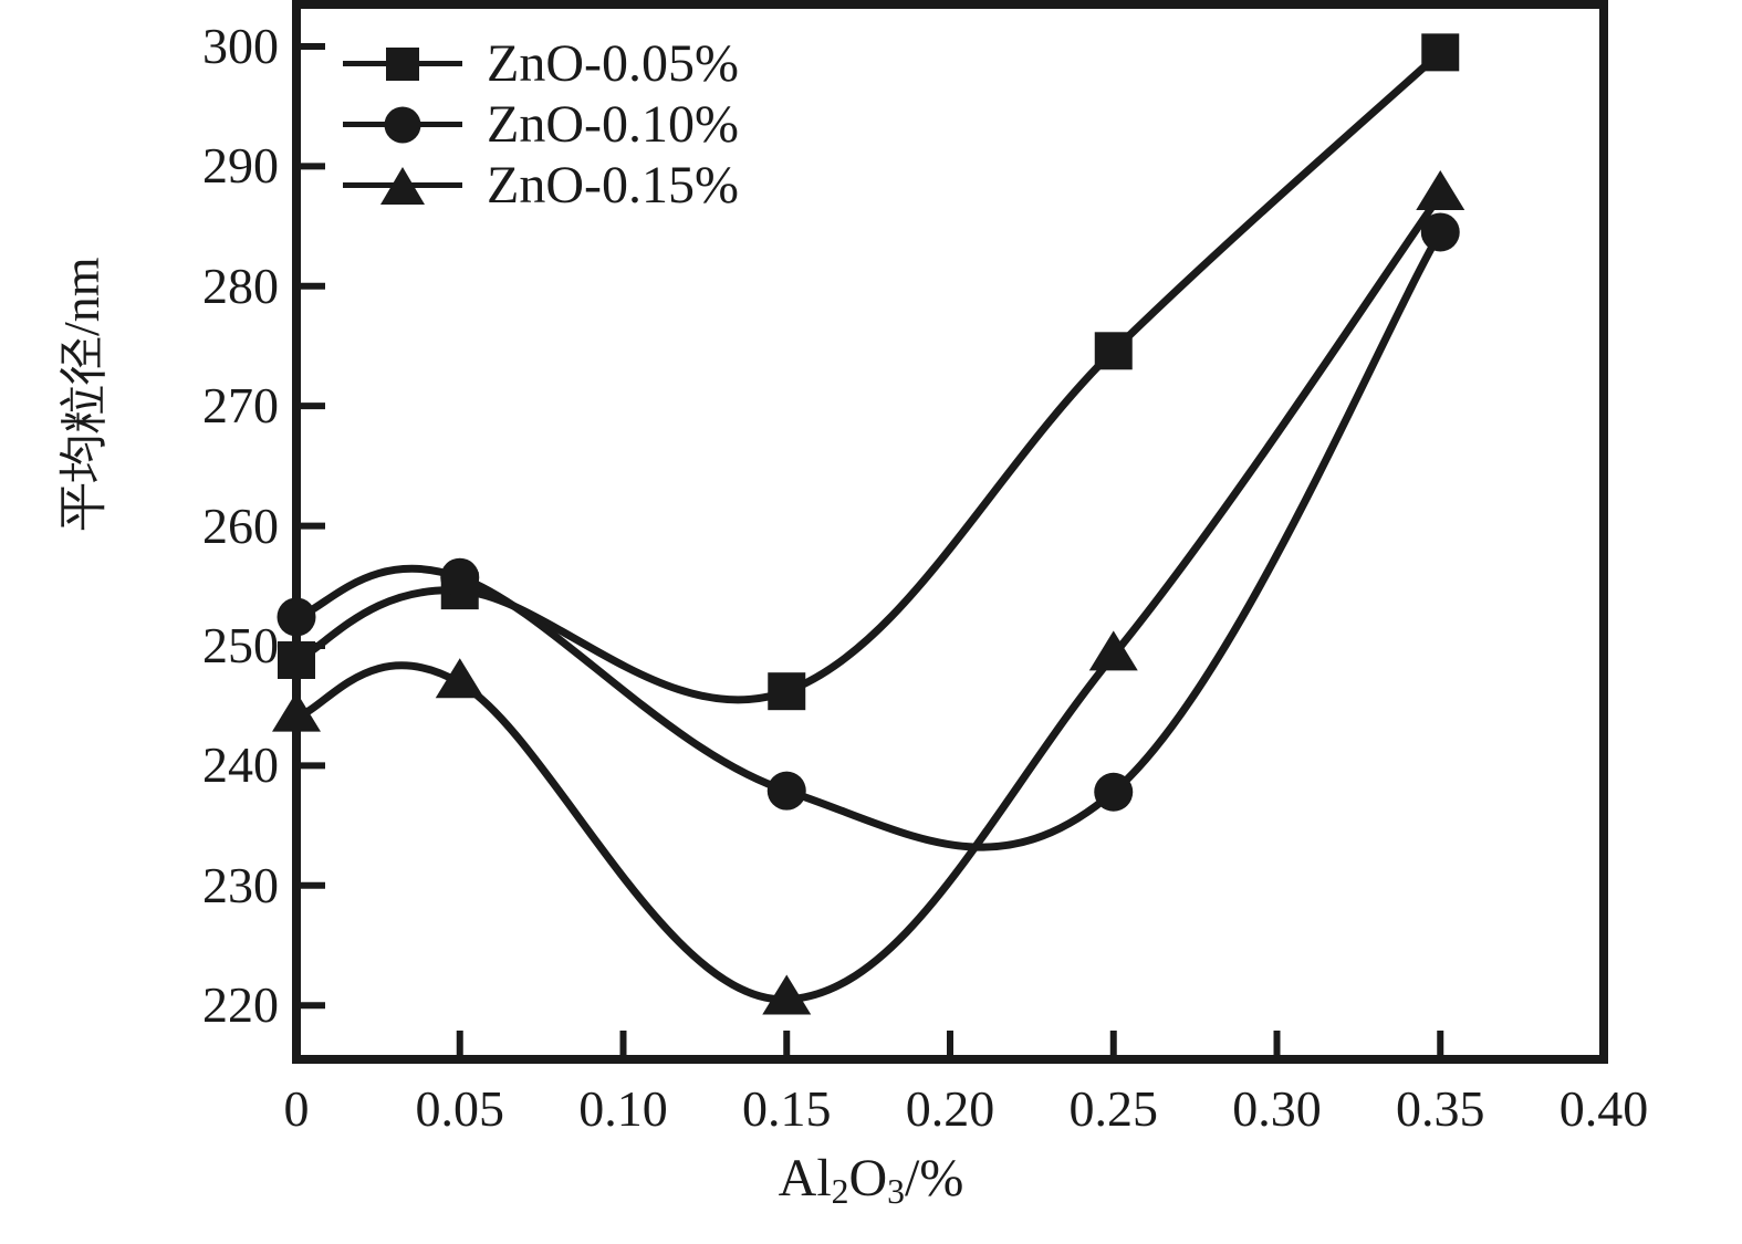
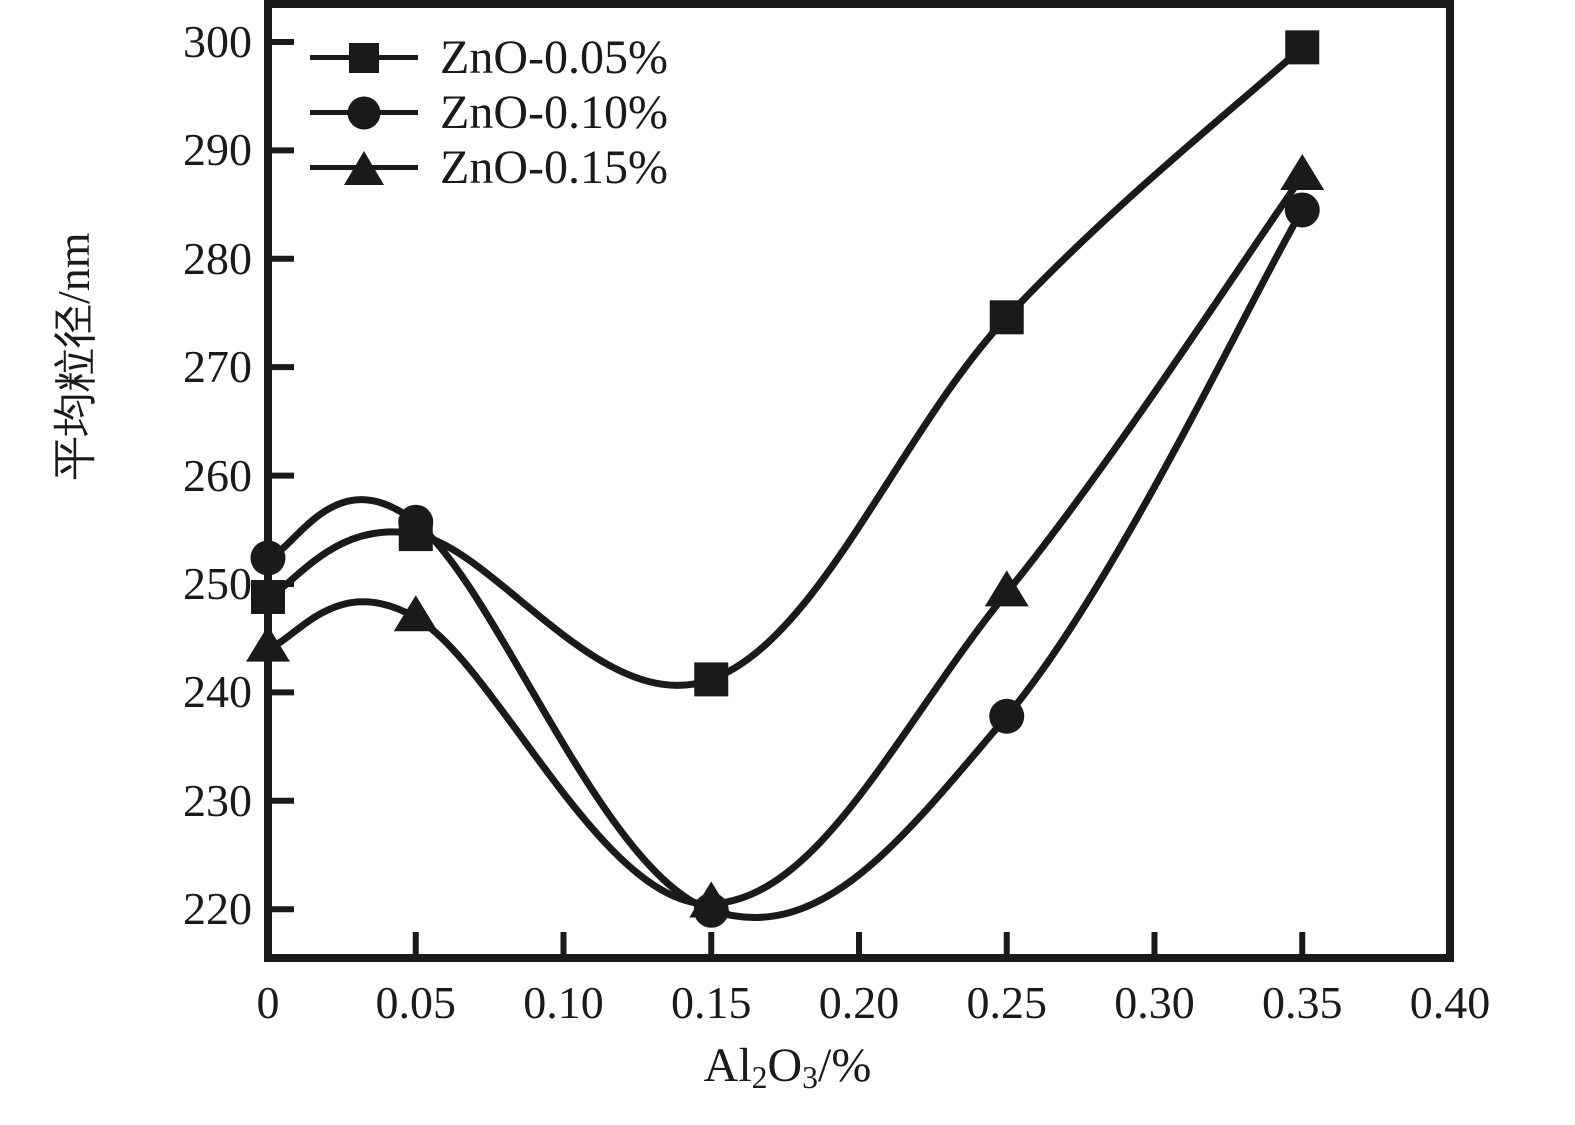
ZnO-0.05%/0.15: 246.2 -> 241.2
ZnO-0.10%/0.15: 237.9 -> 219.9
